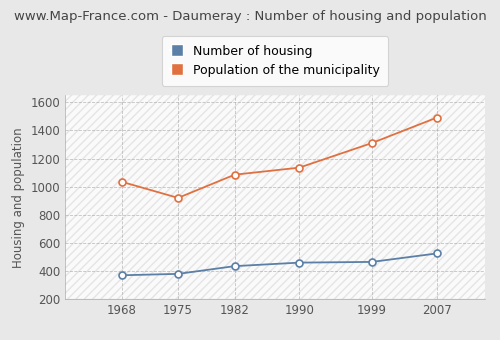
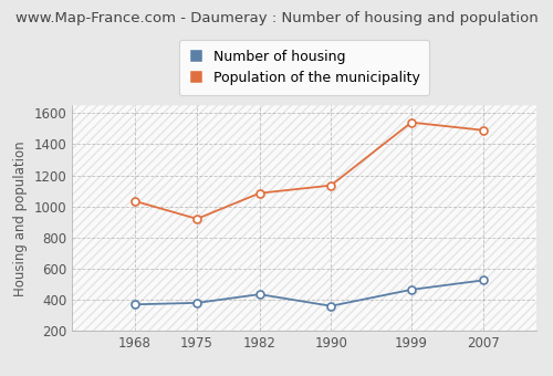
Number of housing/1990: 460 -> 360
Population of the municipality/1999: 1310 -> 1540
